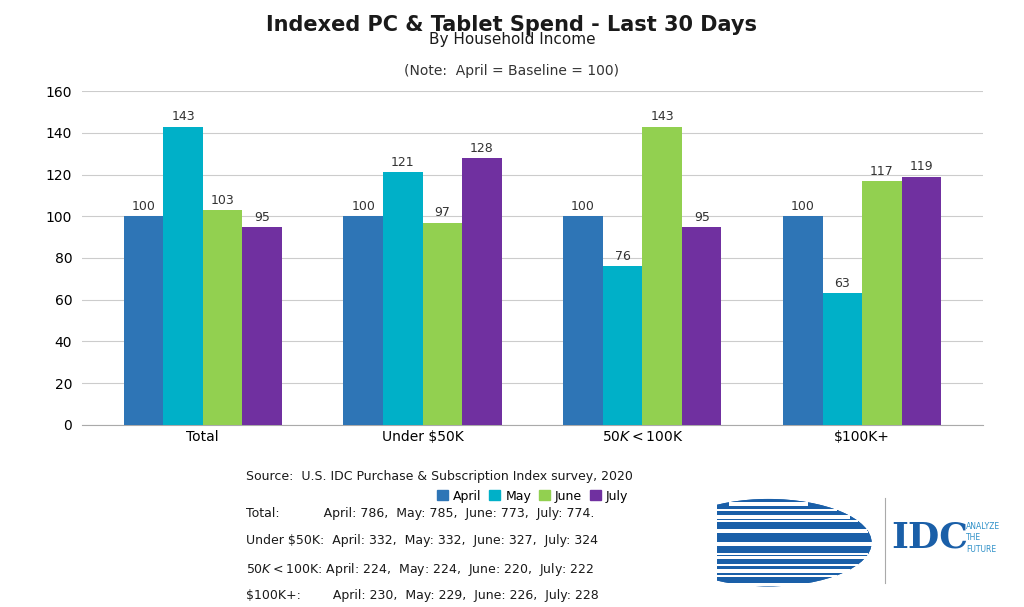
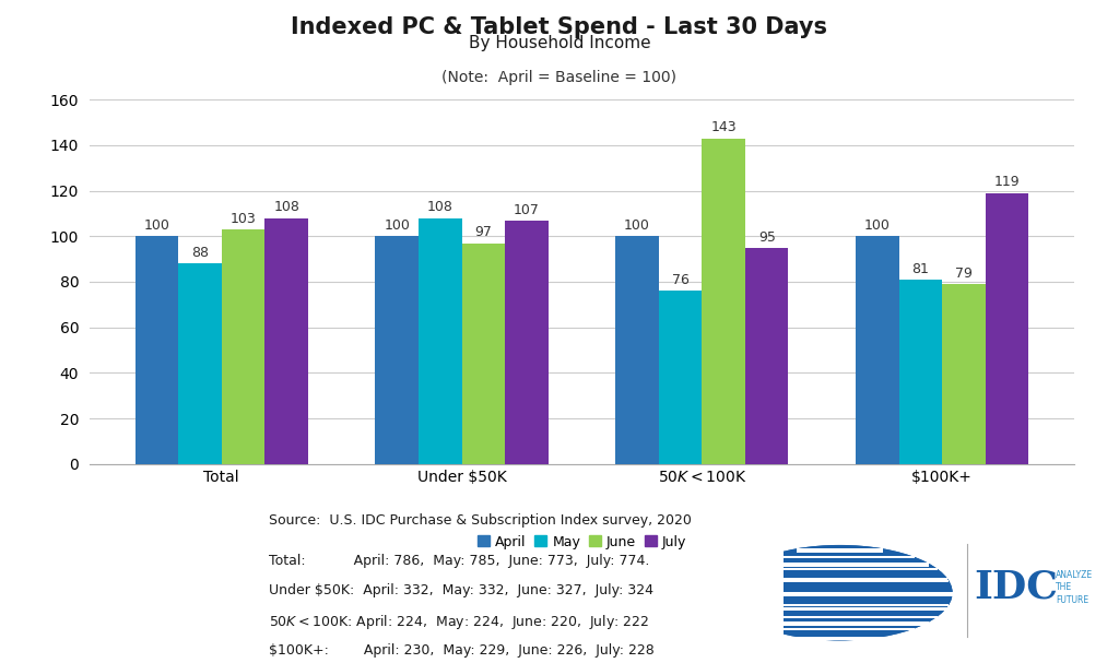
May/Total: 143 -> 88
July/Total: 95 -> 108
May/Under $50K: 121 -> 108
July/Under $50K: 128 -> 107
May/$100K+: 63 -> 81
June/$100K+: 117 -> 79
